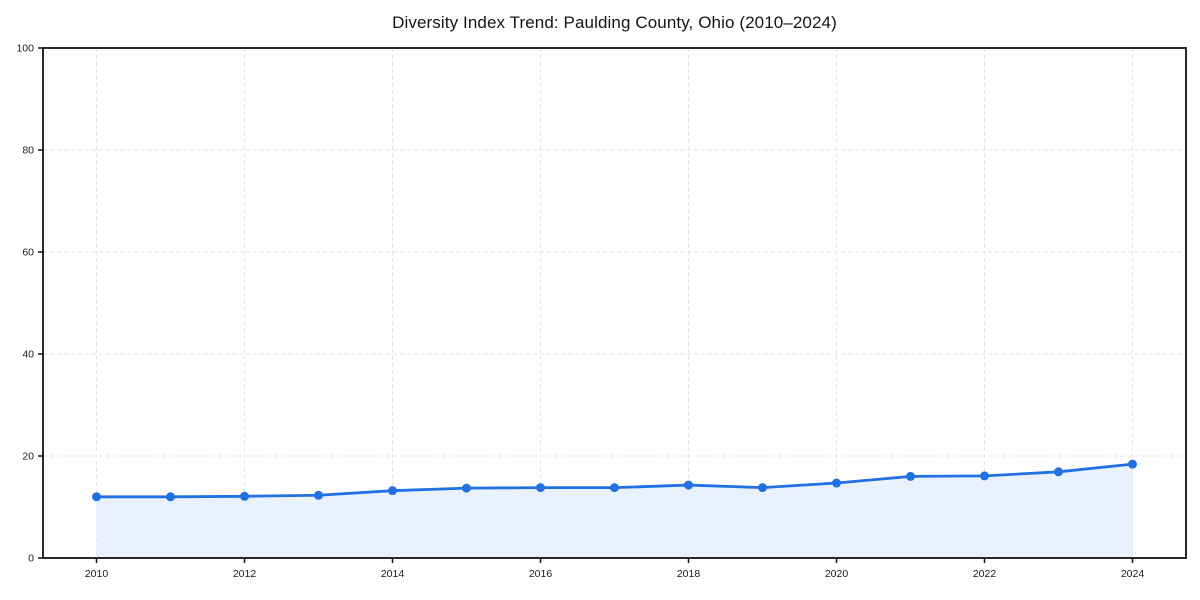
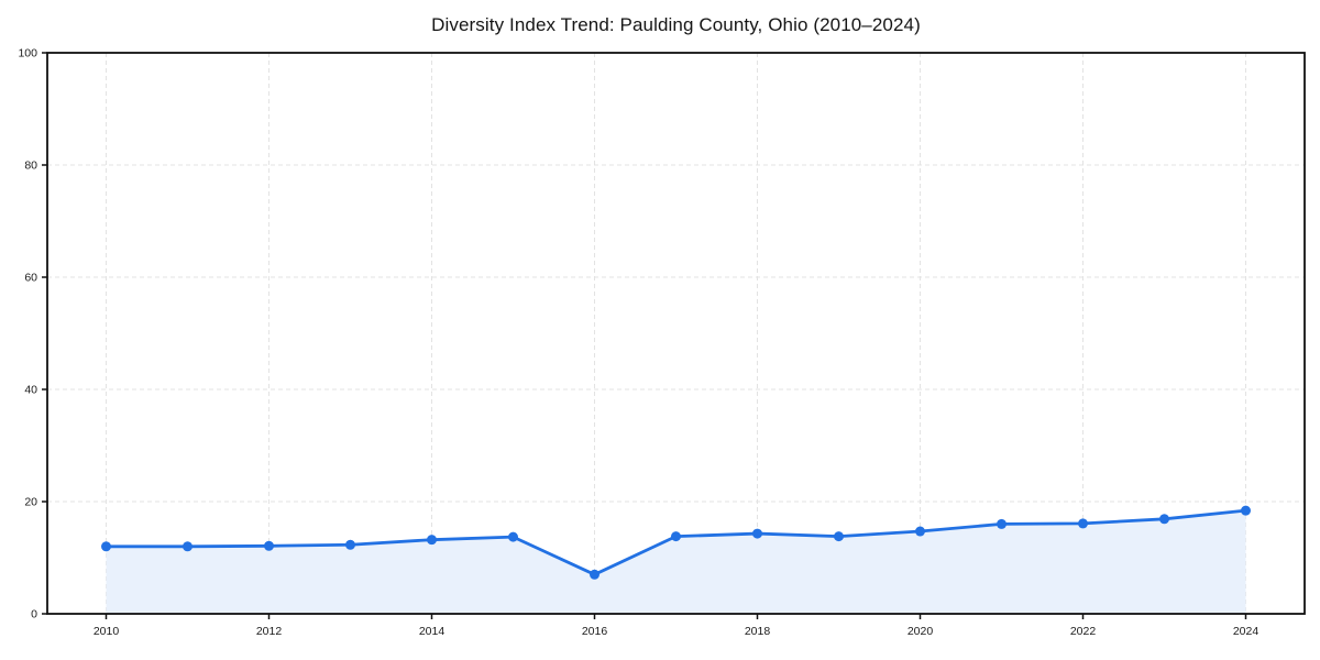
2016: 14 -> 7
